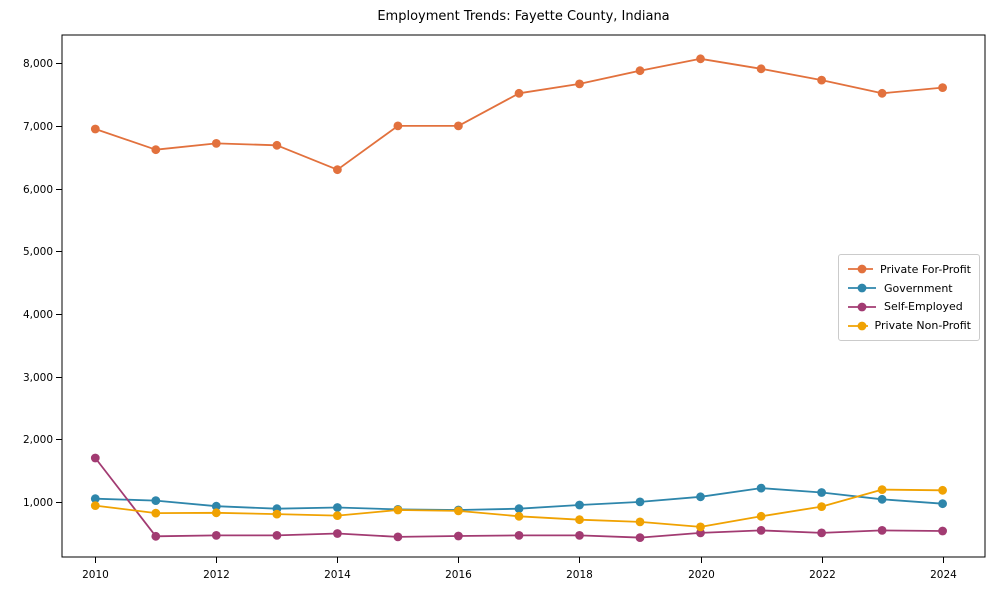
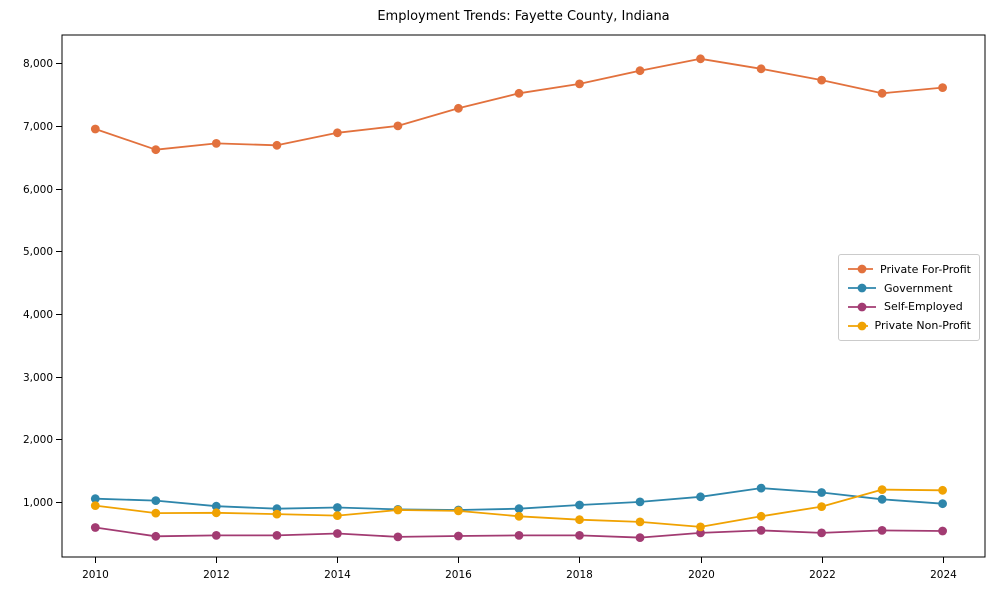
Self-Employed/2010: 1700 -> 600
Private For-Profit/2014: 6300 -> 6900
Private For-Profit/2016: 7000 -> 7300
